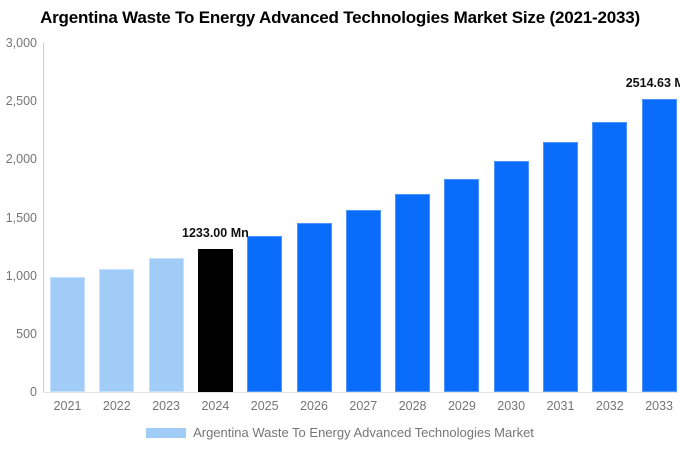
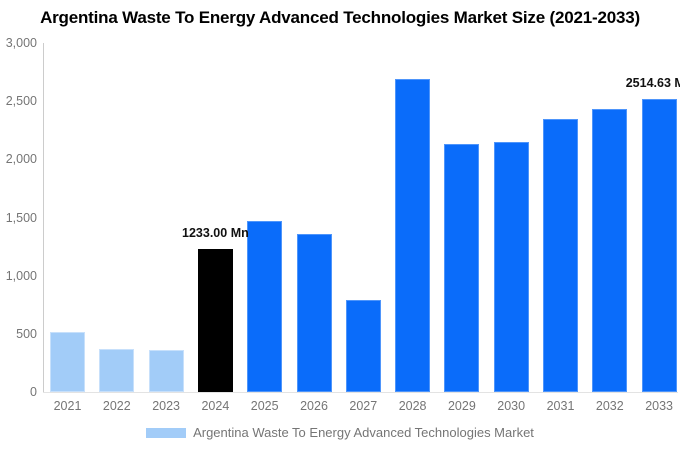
2021: 980 -> 520
2022: 1060 -> 370
2023: 1150 -> 360
2025: 1340 -> 1470
2026: 1450 -> 1360
2027: 1560 -> 790
2028: 1700 -> 2690
2029: 1830 -> 2130
2030: 1980 -> 2150
2031: 2150 -> 2350
2032: 2320 -> 2430
